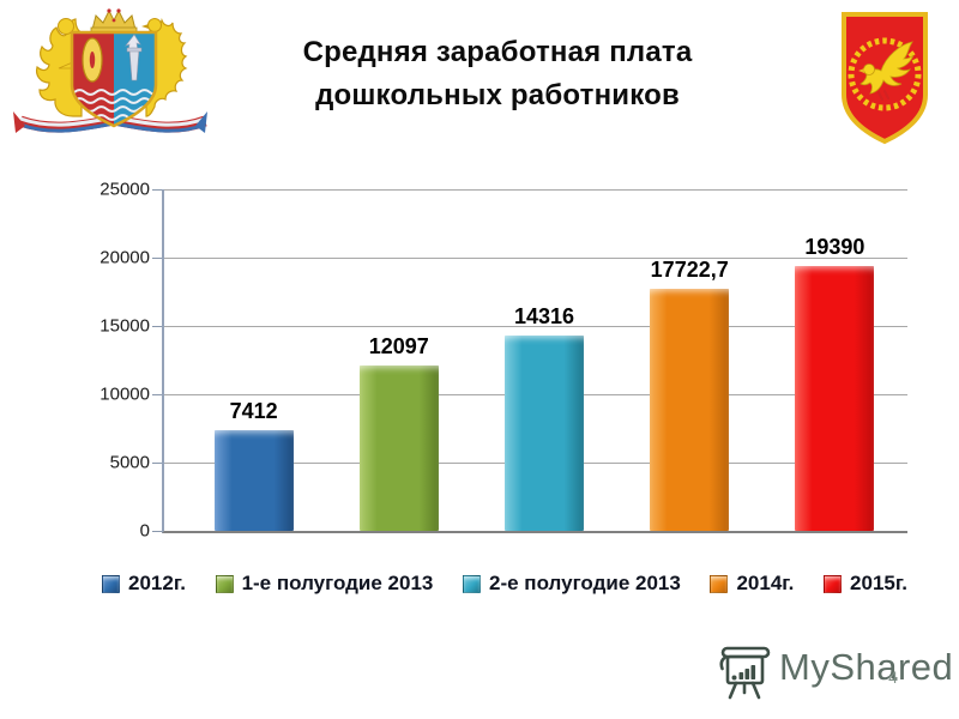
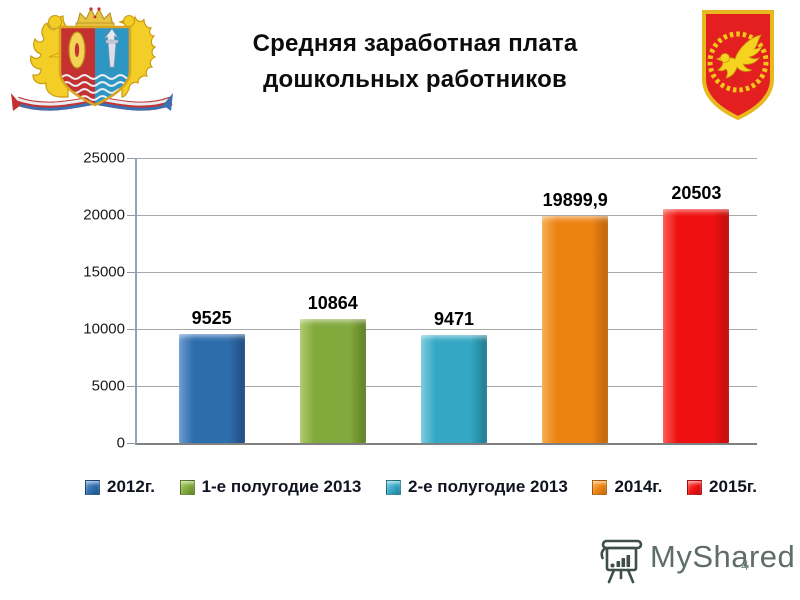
2012г.: 7412 -> 9525
1-е полугодие 2013: 12097 -> 10864
2-е полугодие 2013: 14316 -> 9471
2014г.: 17722,7 -> 19899,9
2015г.: 19390 -> 20503
